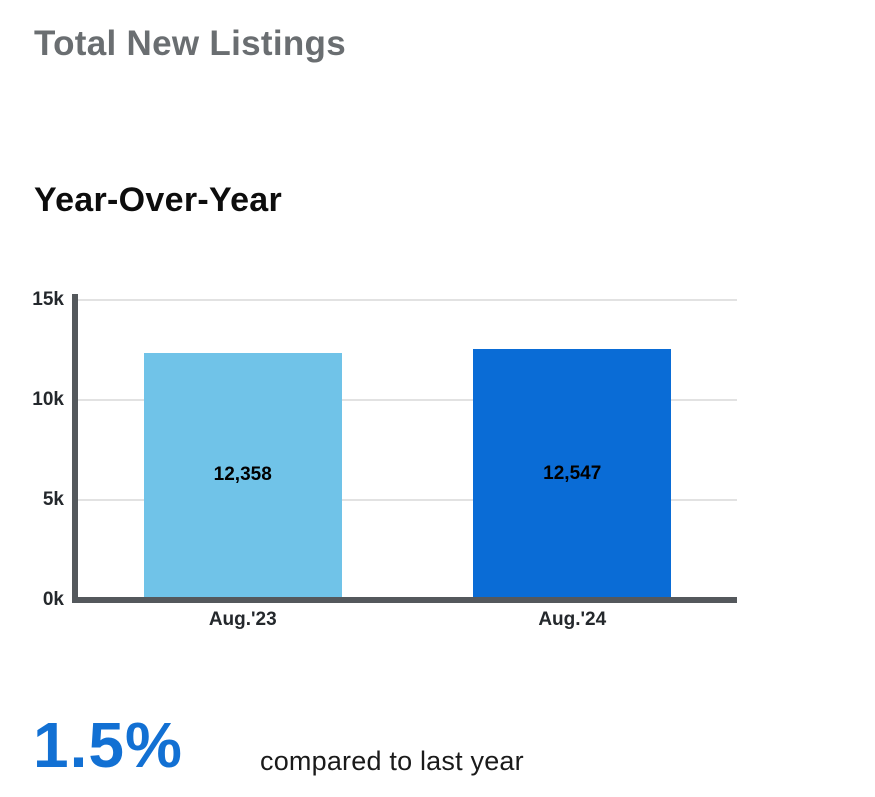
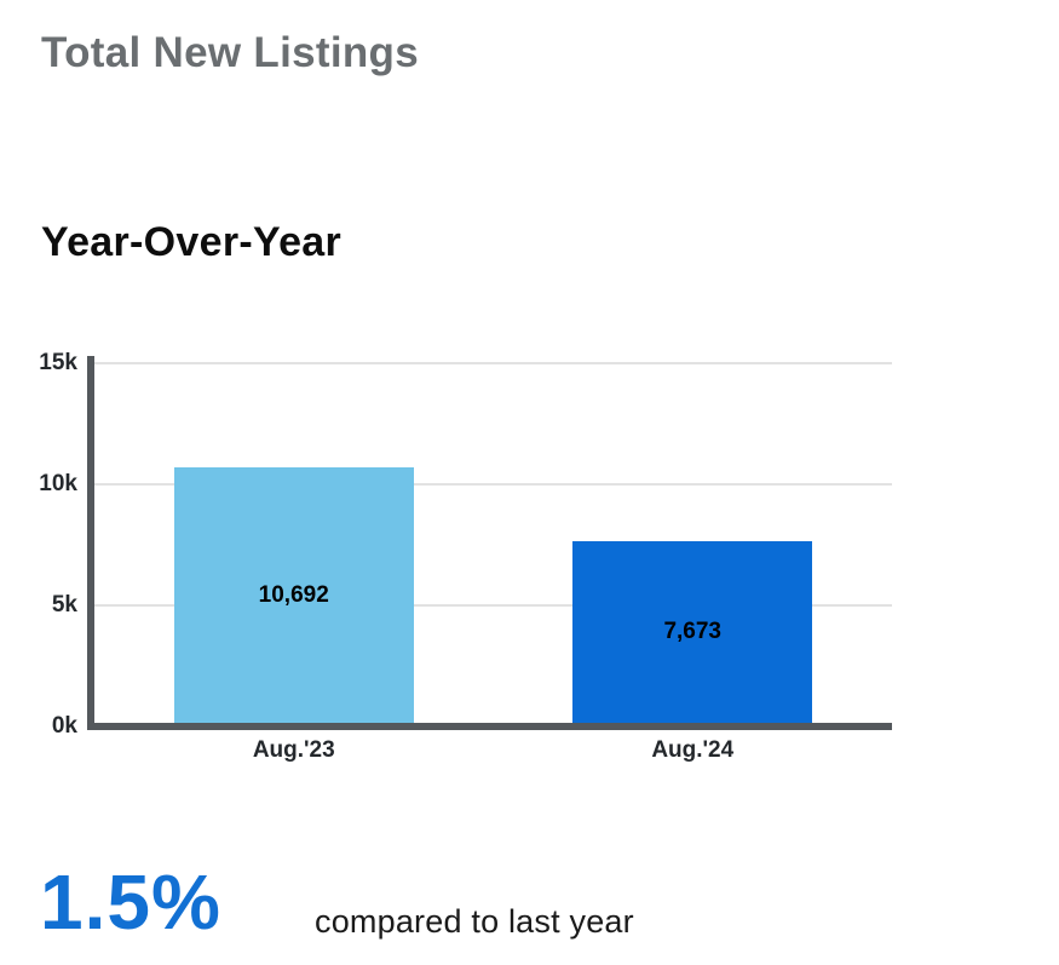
Aug.'23: 12,358 -> 10,692
Aug.'24: 12,547 -> 7,673
